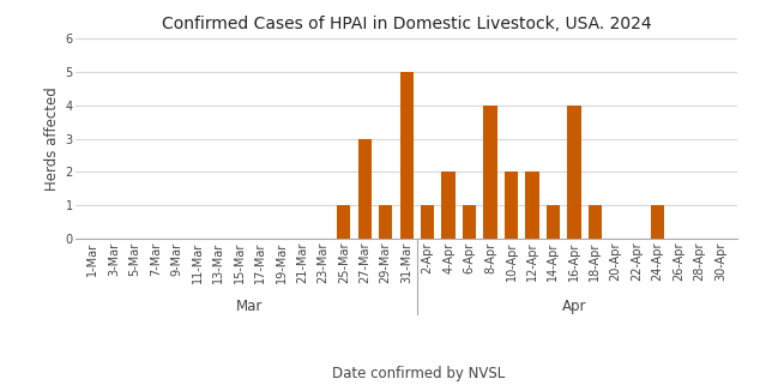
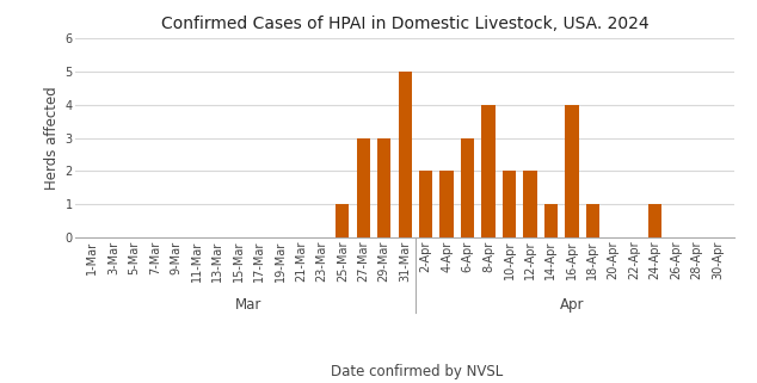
29-Mar: 1 -> 3
2-Apr: 1 -> 2
6-Apr: 1 -> 3
